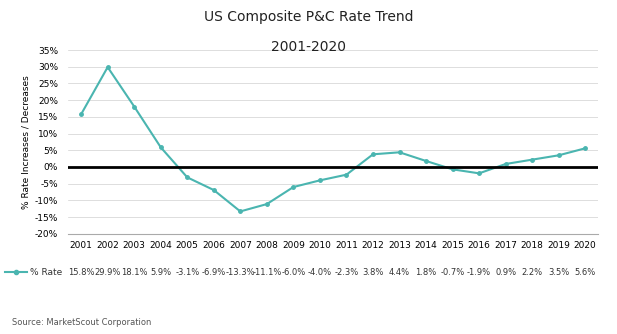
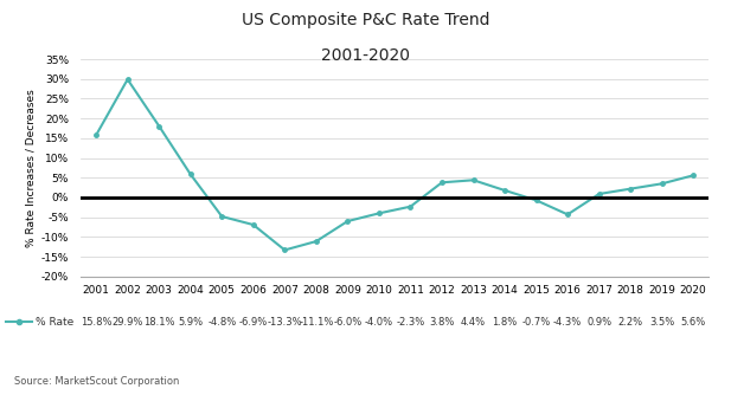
2005: -3.1% -> -4.8%
2016: -1.9% -> -4.3%
